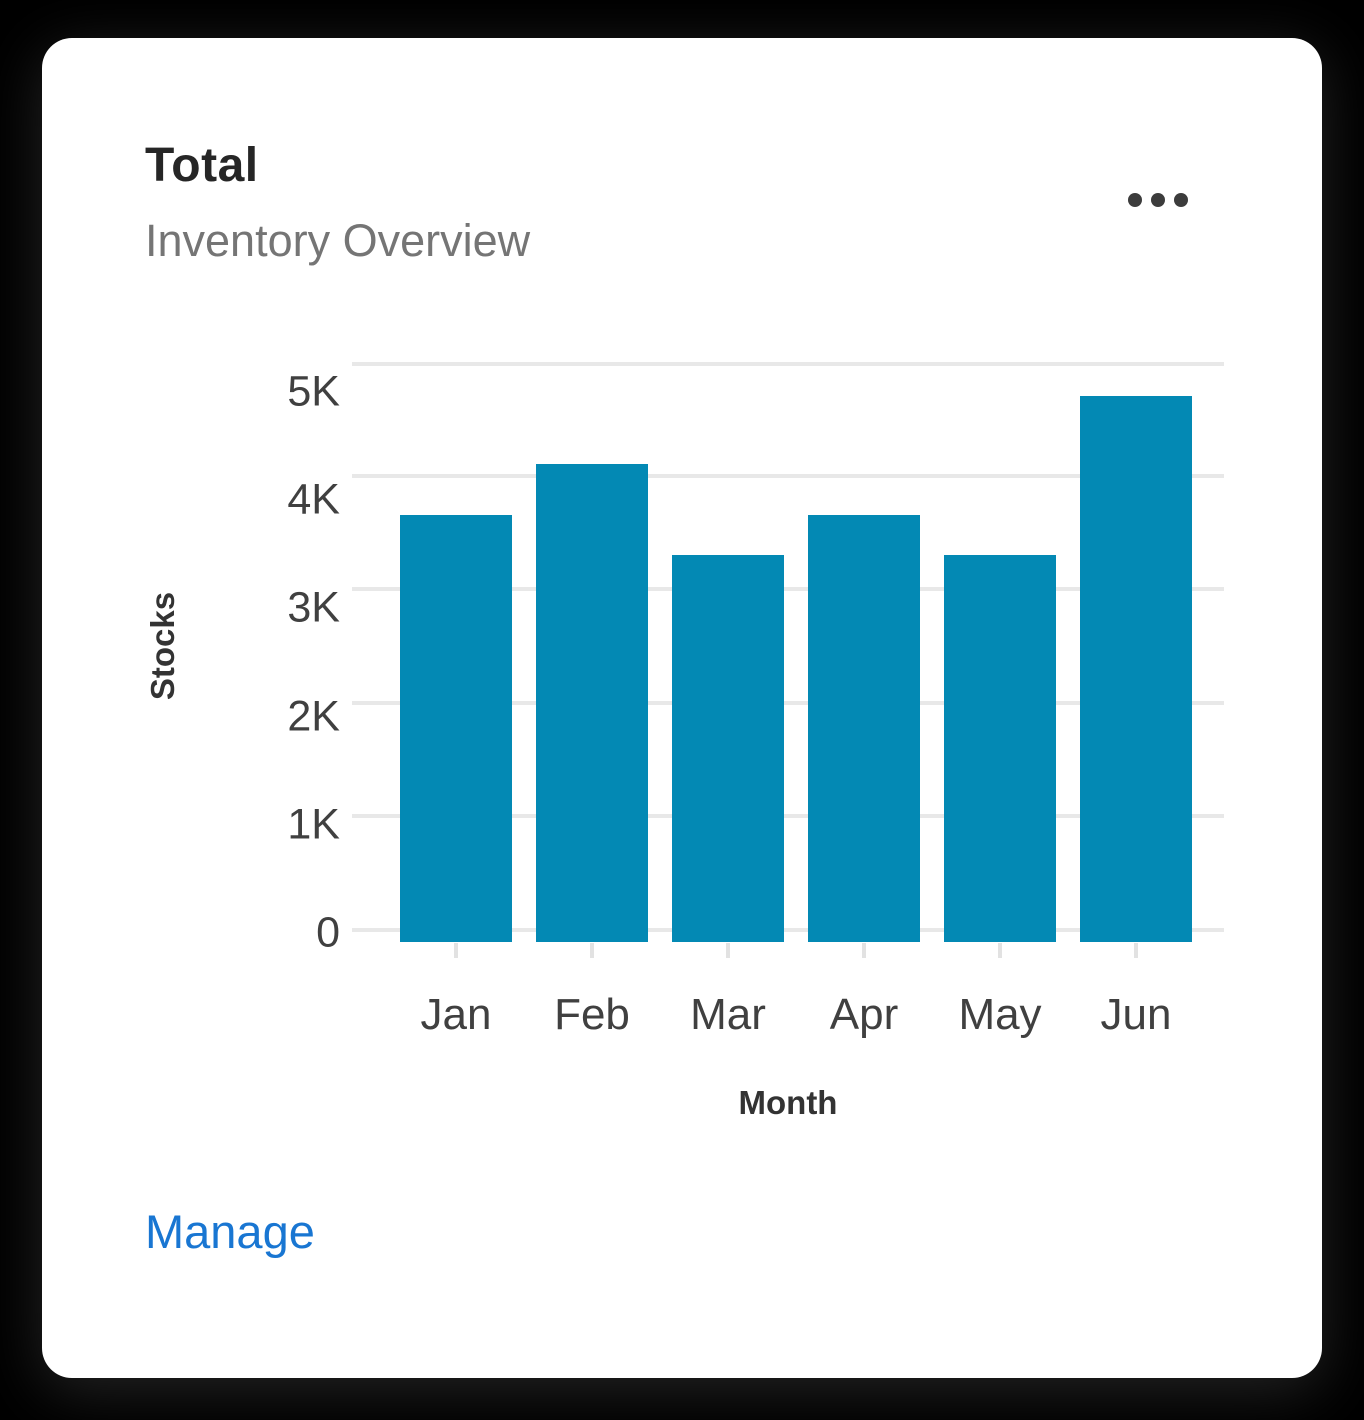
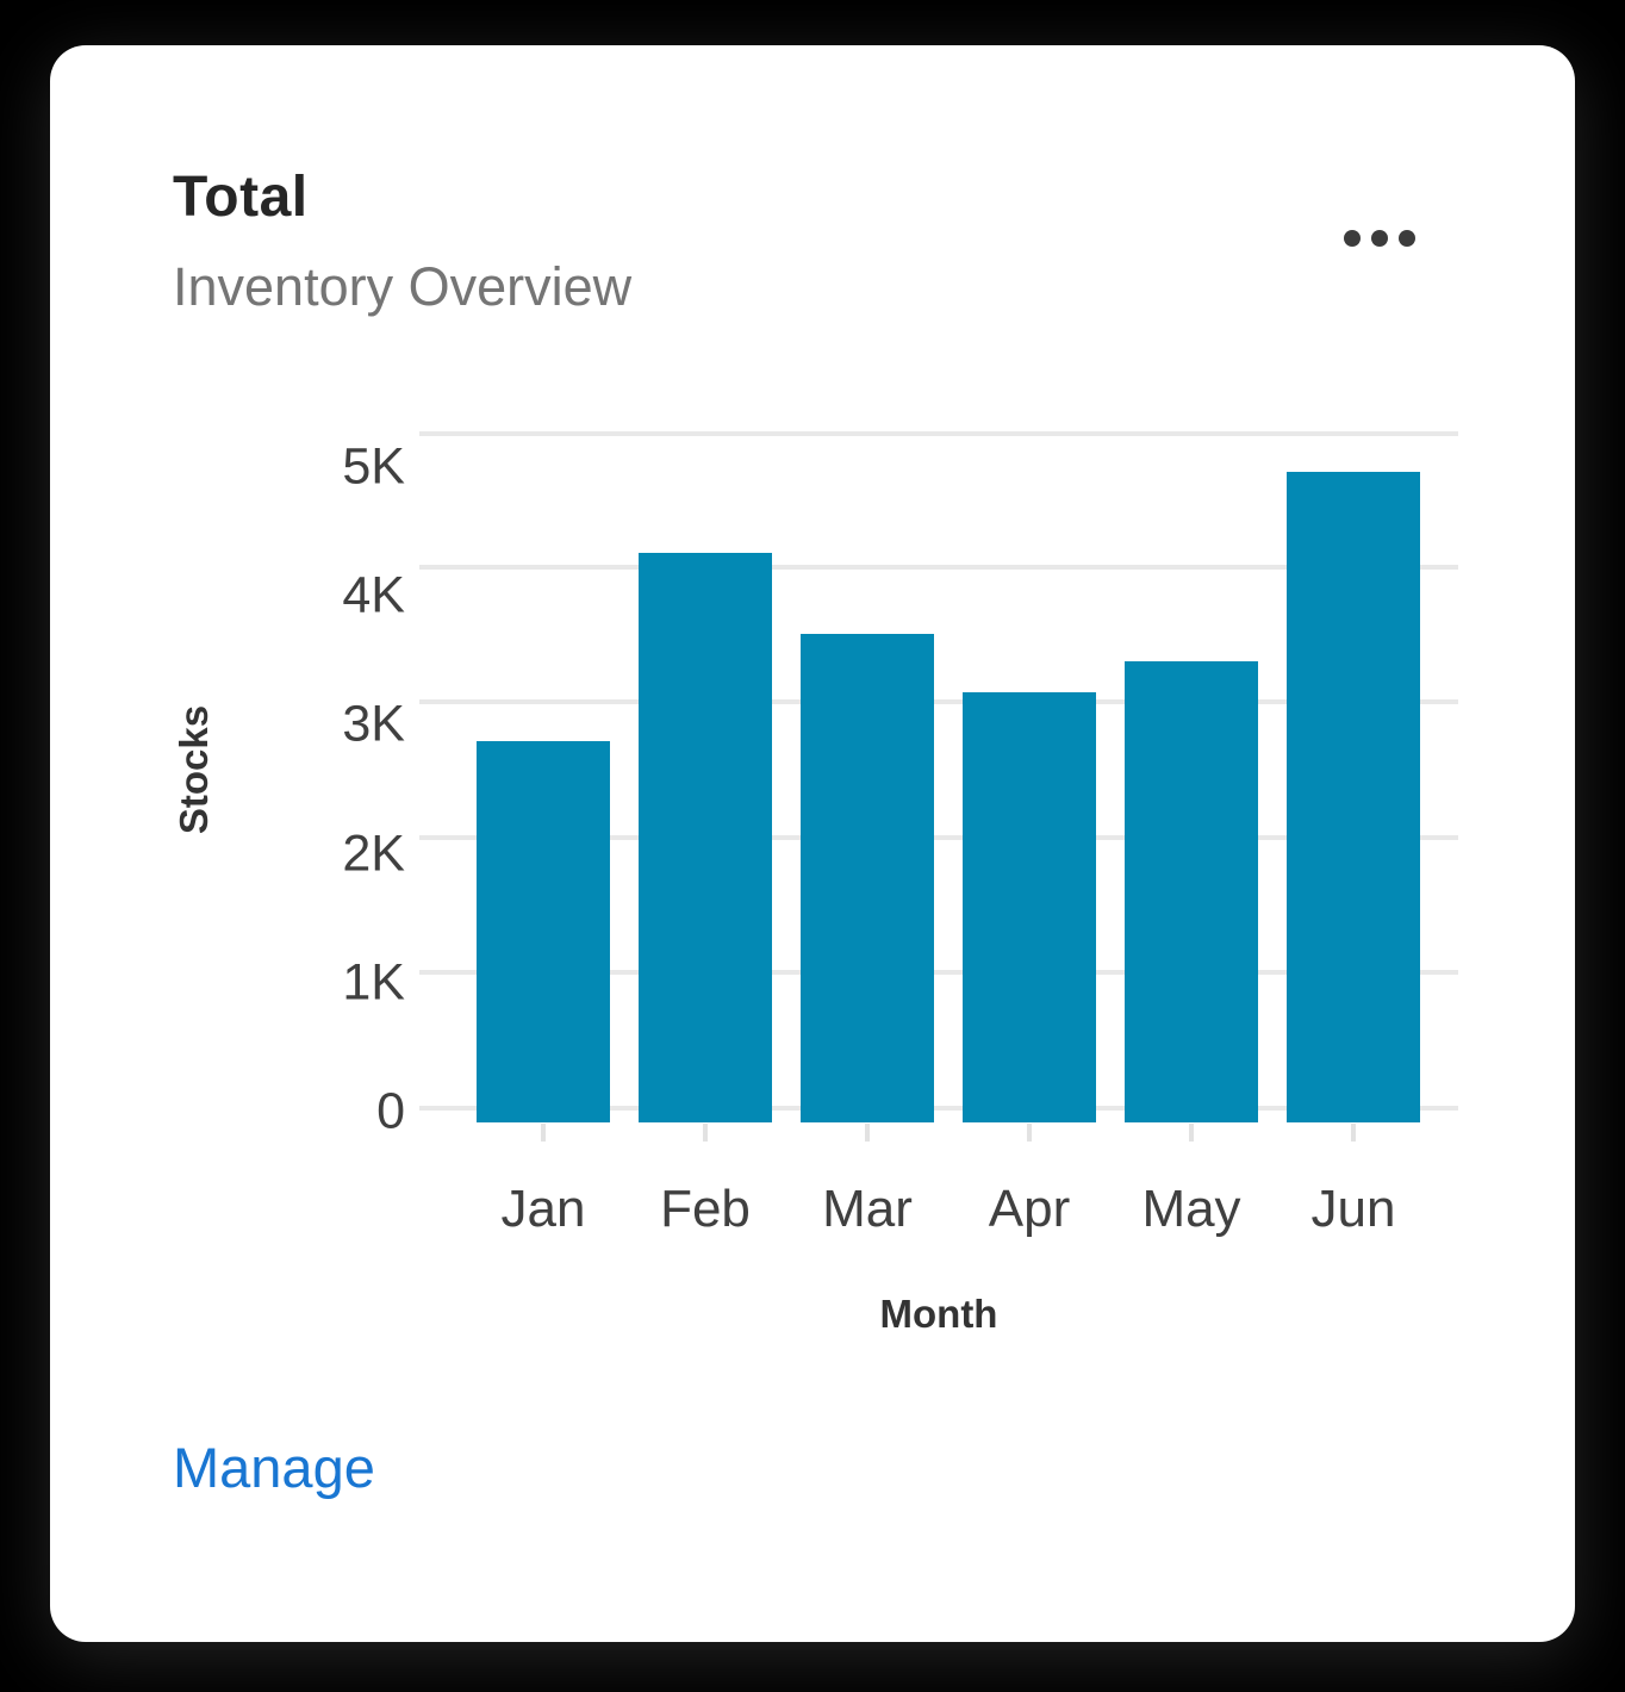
Jan: 3.65K -> 2.71K
Mar: 3.30K -> 3.50K
Apr: 3.65K -> 3.07K
